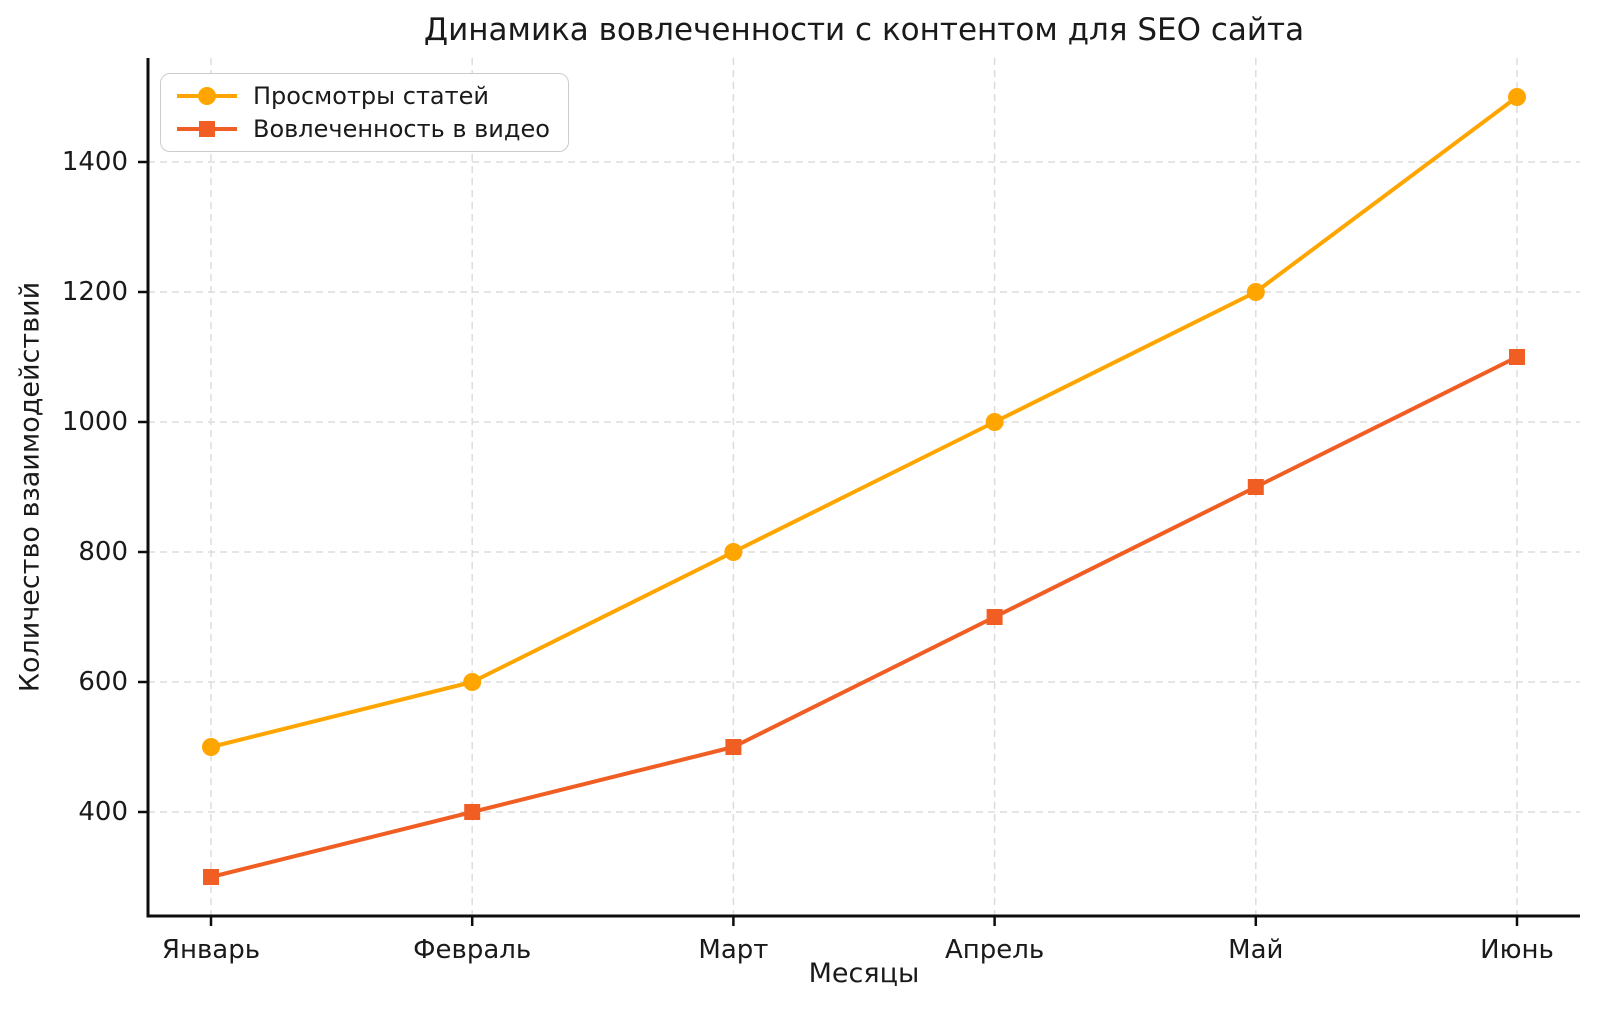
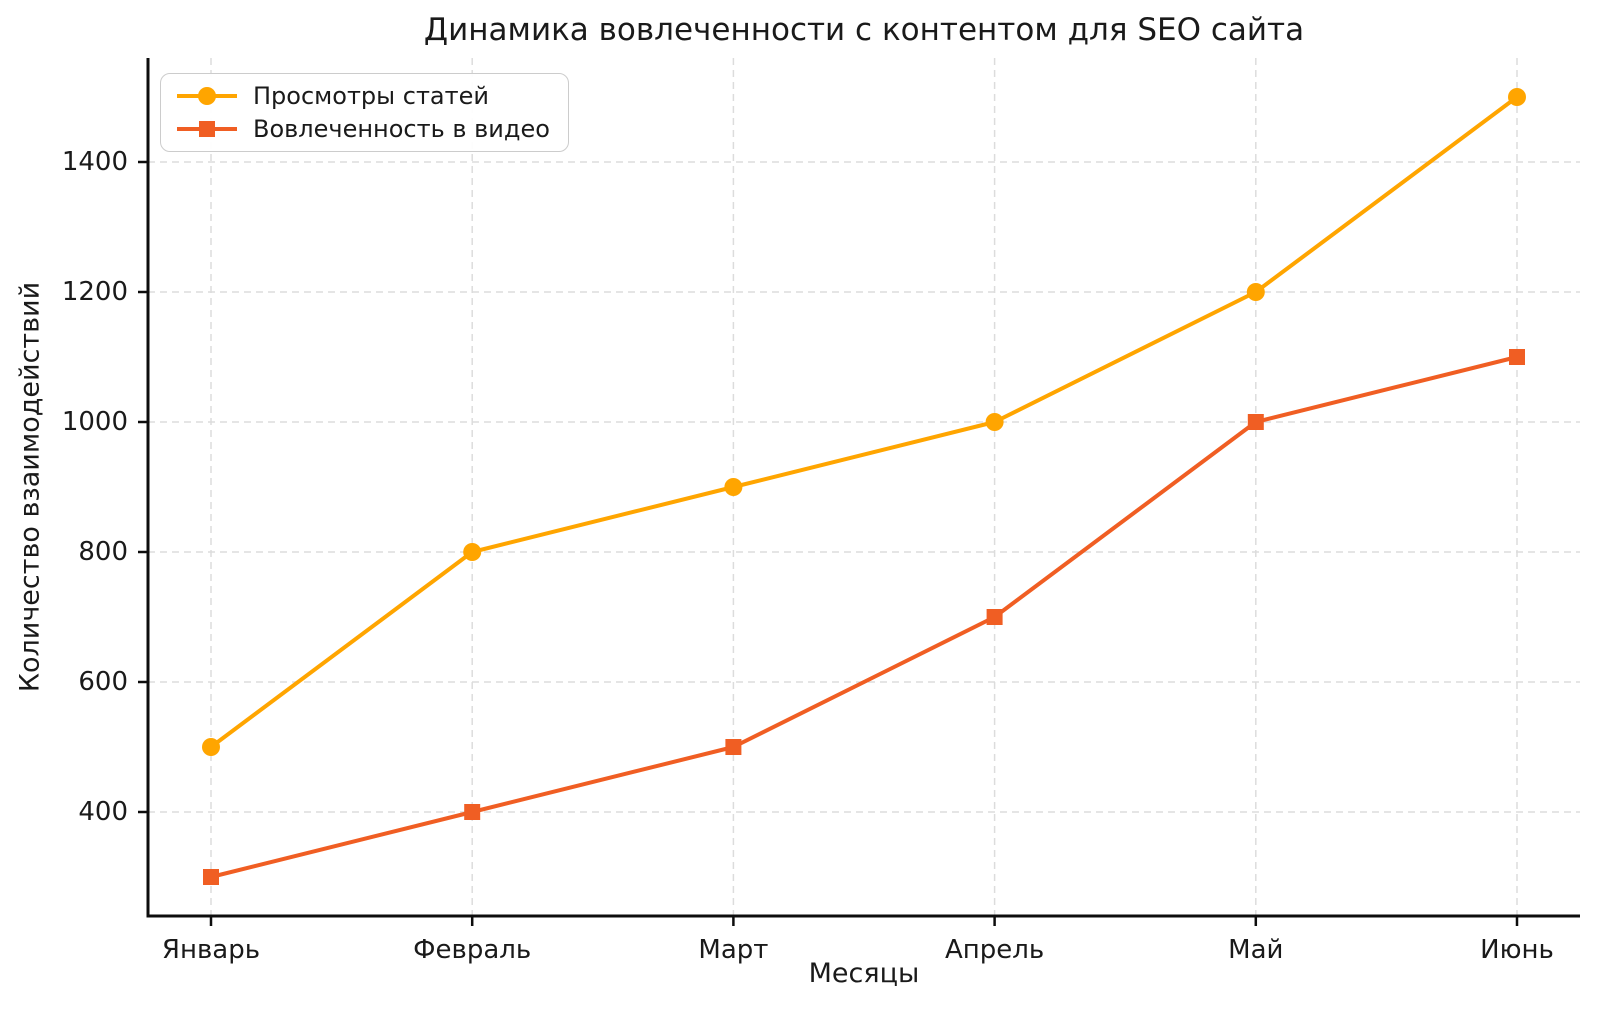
Просмотры статей/Февраль: 600 -> 800
Просмотры статей/Март: 800 -> 900
Вовлеченность в видео/Май: 900 -> 1000
